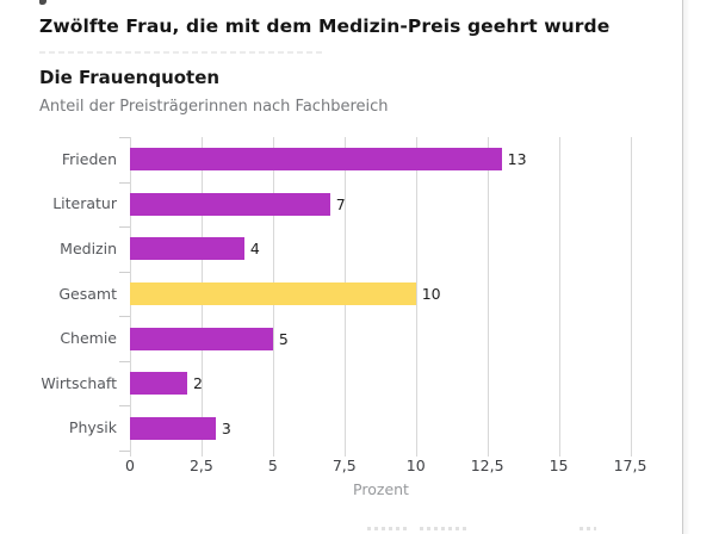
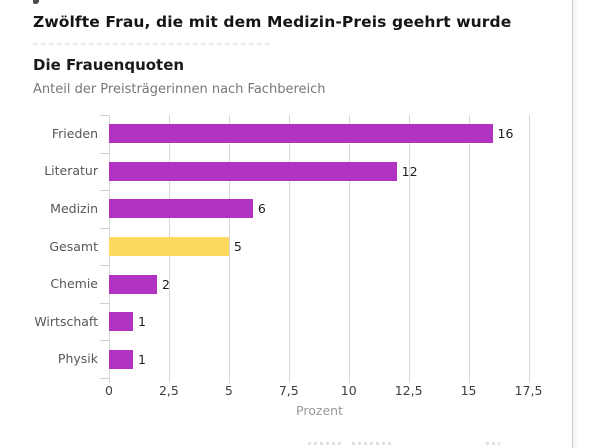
Frieden: 13 -> 16
Literatur: 7 -> 12
Medizin: 4 -> 6
Gesamt: 10 -> 5
Chemie: 5 -> 2
Wirtschaft: 2 -> 1
Physik: 3 -> 1
